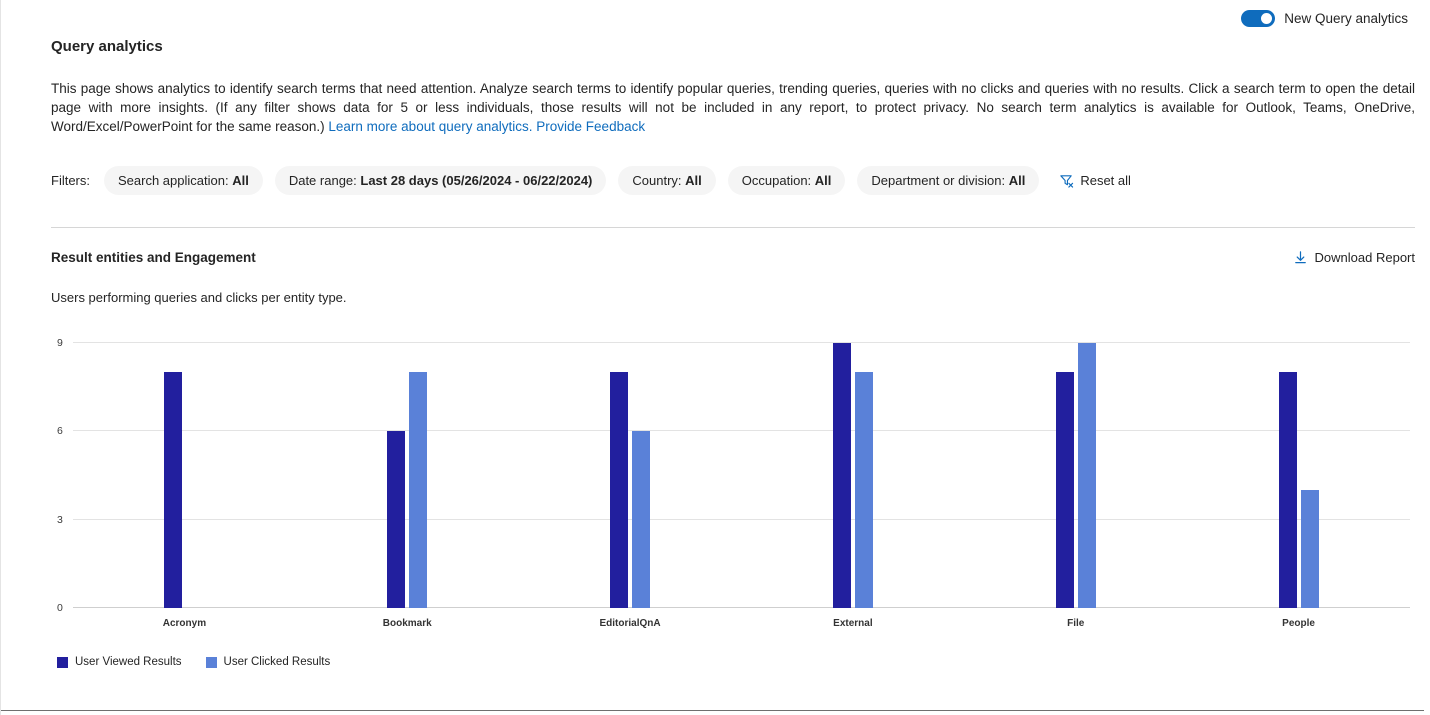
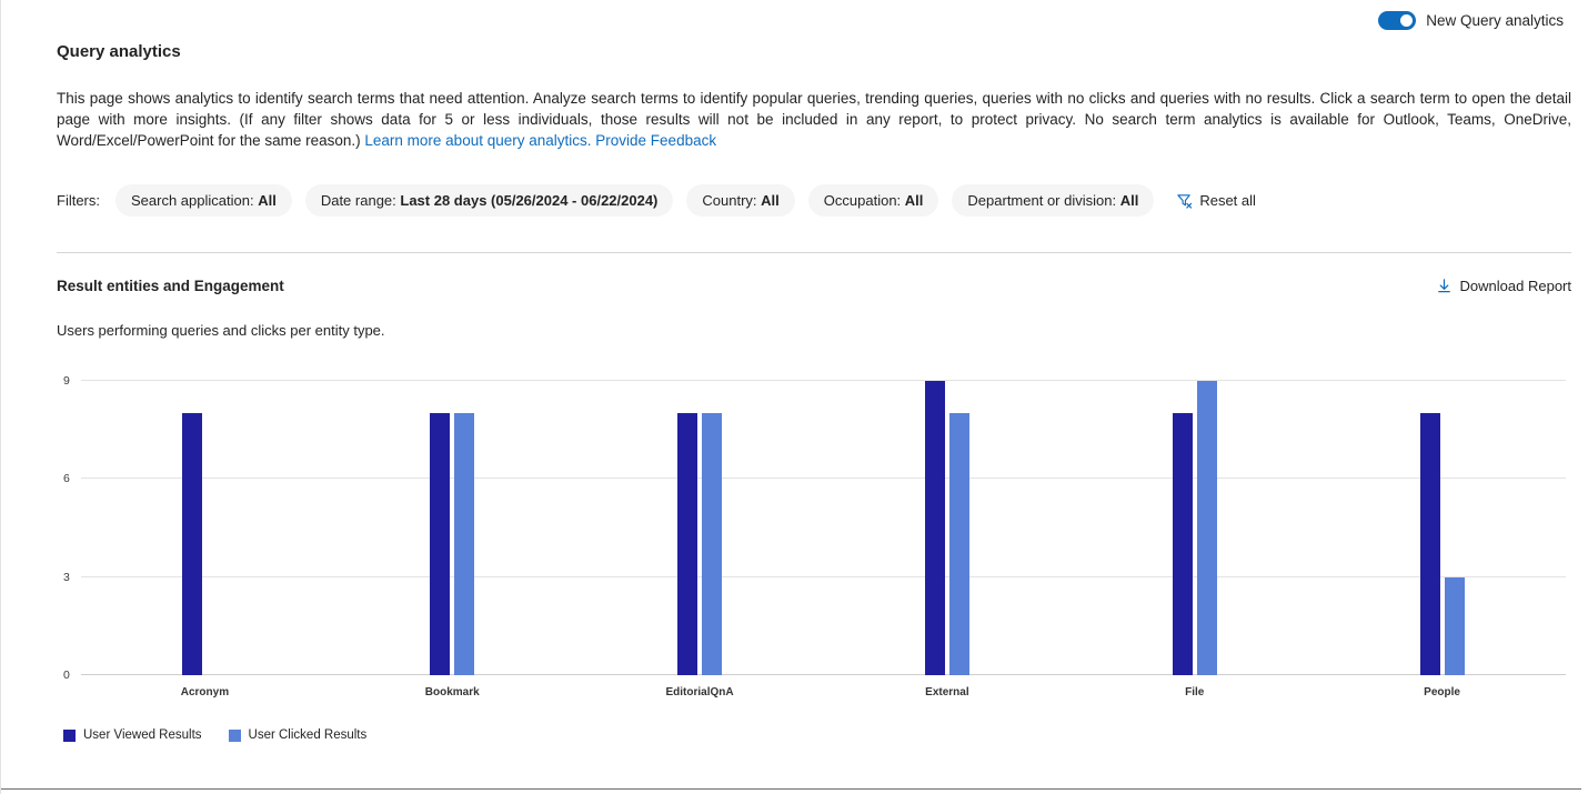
User Viewed Results/Bookmark: 6 -> 8
User Clicked Results/EditorialQnA: 6 -> 8
User Clicked Results/People: 4 -> 3
